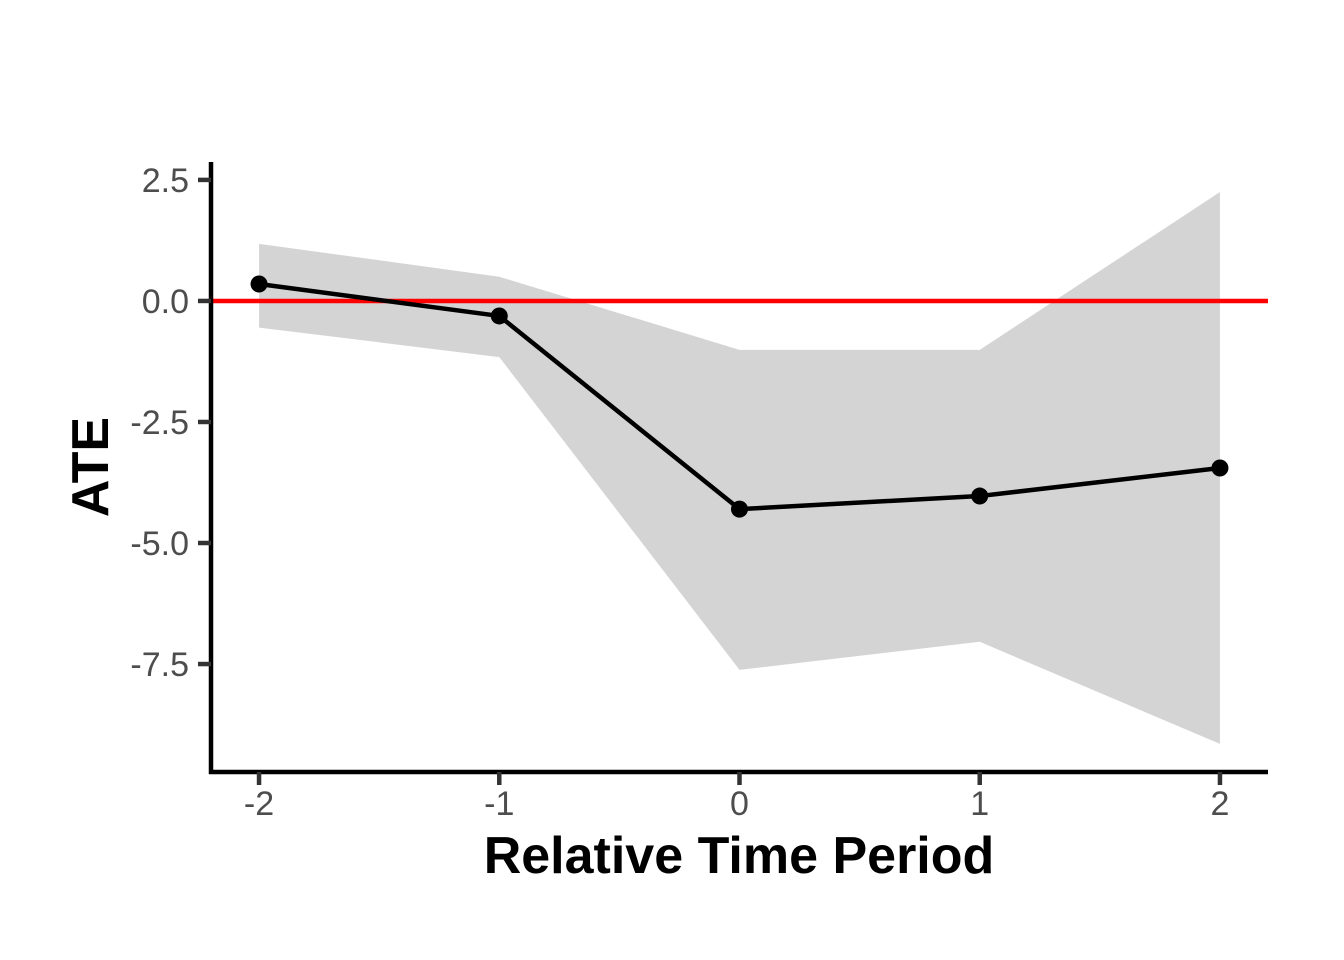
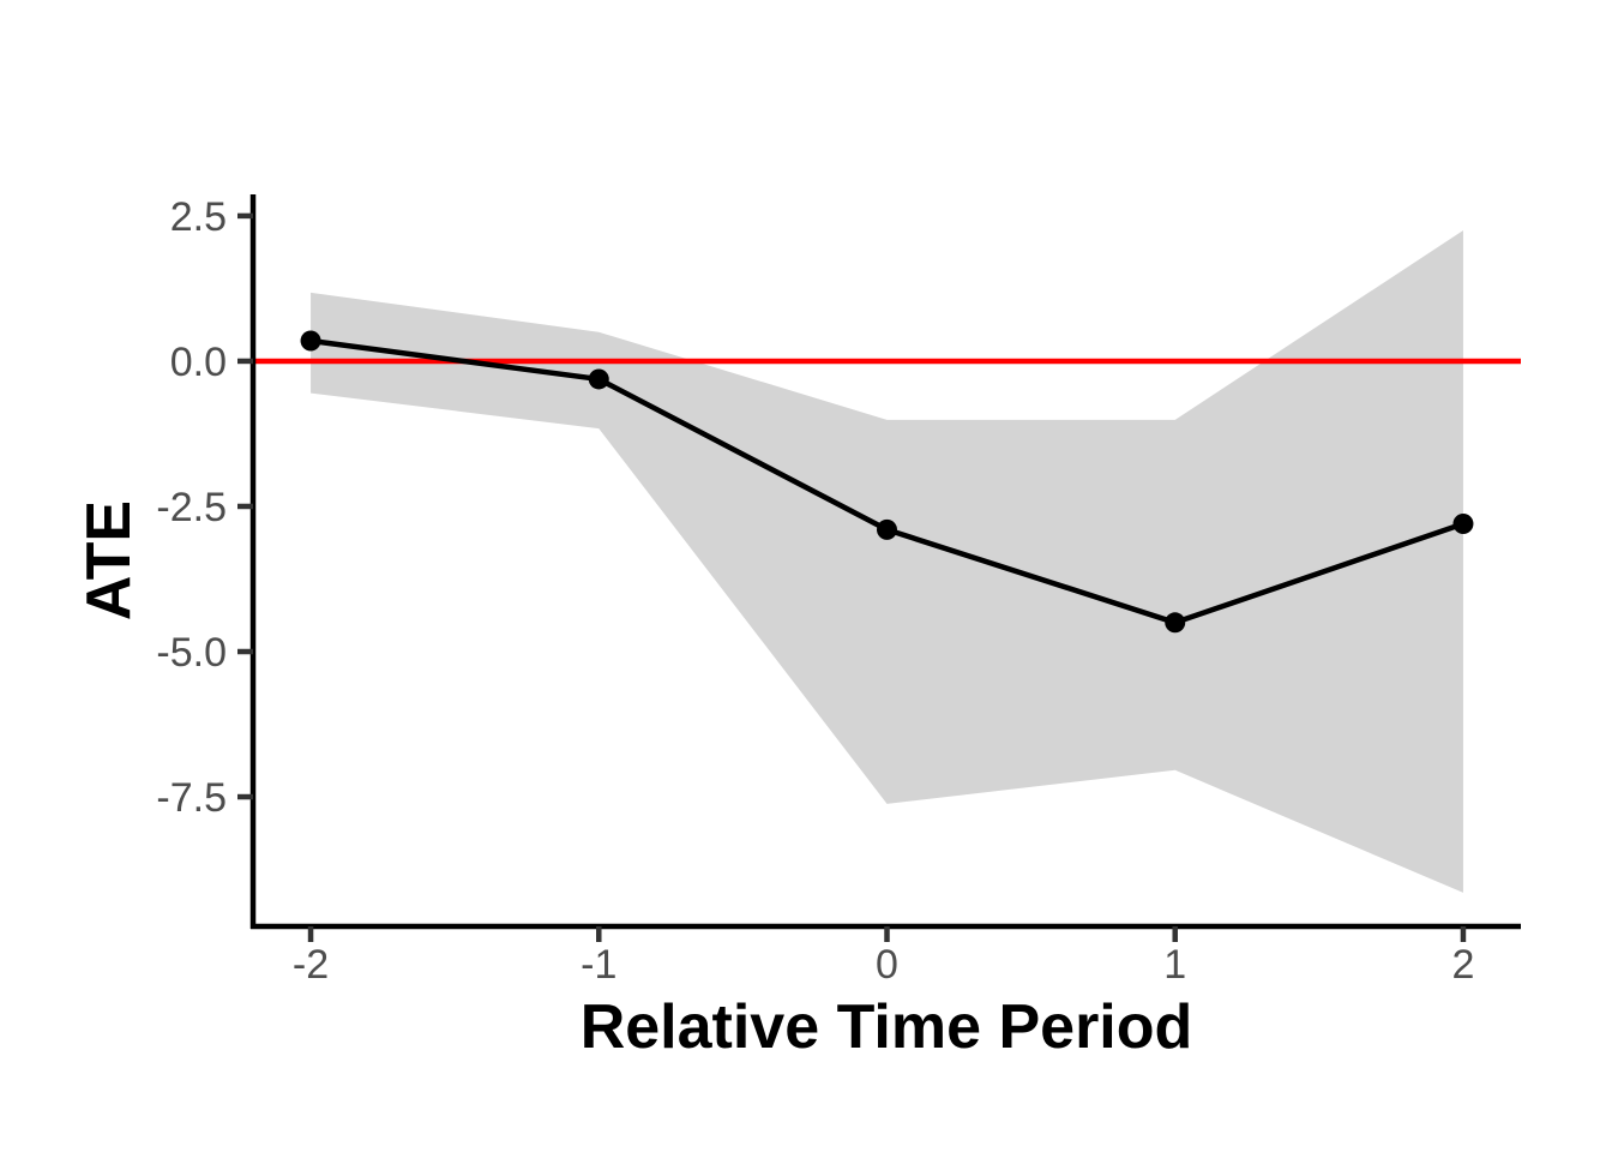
0: -4.3 -> -2.9
1: -4.0 -> -4.5
2: -3.5 -> -2.8
